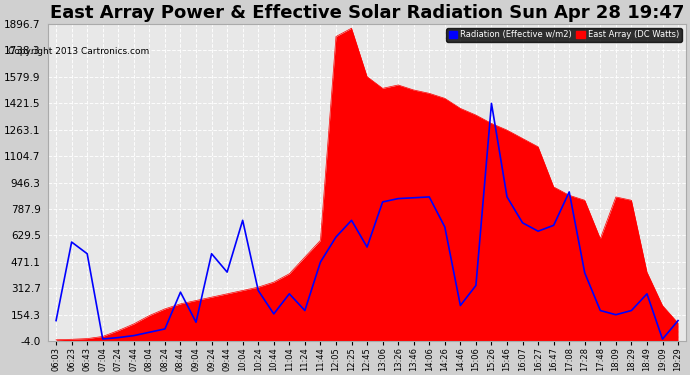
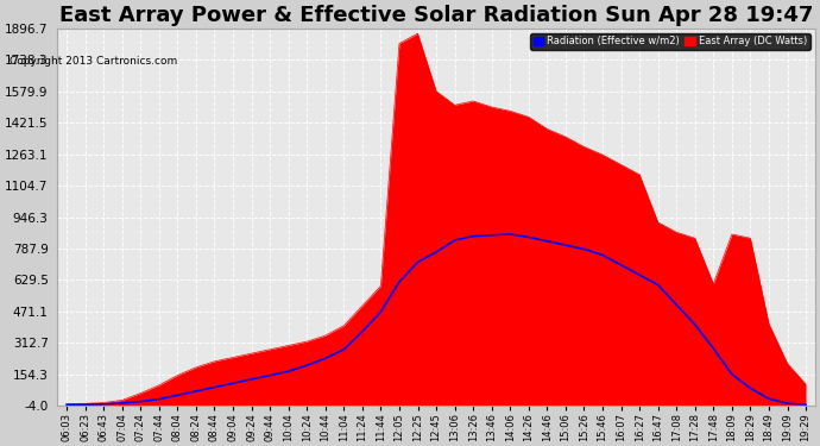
Radiation (Effective w/m2)/06:03: 120 -> 0
Radiation (Effective w/m2)/06:23: 590 -> 0
Radiation (Effective w/m2)/06:43: 520 -> 0
Radiation (Effective w/m2)/08:44: 290 -> 90
Radiation (Effective w/m2)/09:24: 520 -> 130
Radiation (Effective w/m2)/09:44: 410 -> 150
Radiation (Effective w/m2)/10:04: 720 -> 170
Radiation (Effective w/m2)/10:24: 300 -> 200
Radiation (Effective w/m2)/10:44: 160 -> 240
Radiation (Effective w/m2)/11:24: 180 -> 370
Radiation (Effective w/m2)/12:45: 560 -> 770
Radiation (Effective w/m2)/14:26: 680 -> 840
Radiation (Effective w/m2)/14:46: 210 -> 820
Radiation (Effective w/m2)/15:06: 330 -> 800
Radiation (Effective w/m2)/15:26: 1420 -> 780
Radiation (Effective w/m2)/15:46: 860 -> 760
Radiation (Effective w/m2)/16:47: 690 -> 600
Radiation (Effective w/m2)/17:08: 890 -> 500
Radiation (Effective w/m2)/17:48: 180 -> 280
Radiation (Effective w/m2)/18:29: 180 -> 80
Radiation (Effective w/m2)/18:49: 280 -> 30
Radiation (Effective w/m2)/19:29: 120 -> 0
